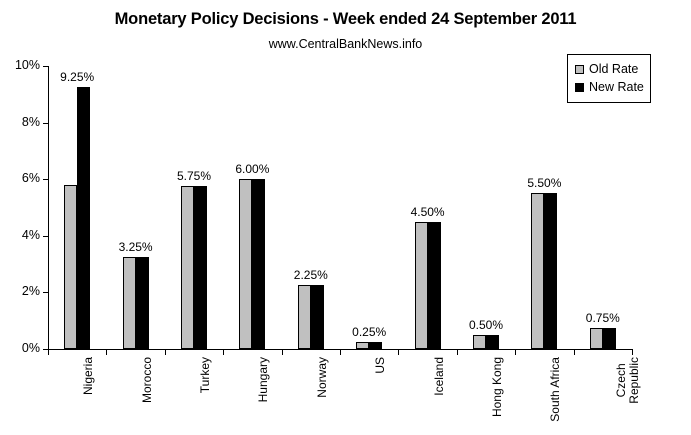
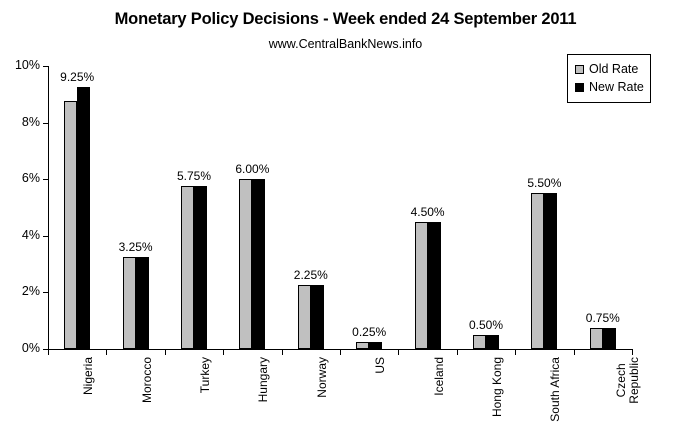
Old Rate/Nigeria: 5.8% -> 8.8%
